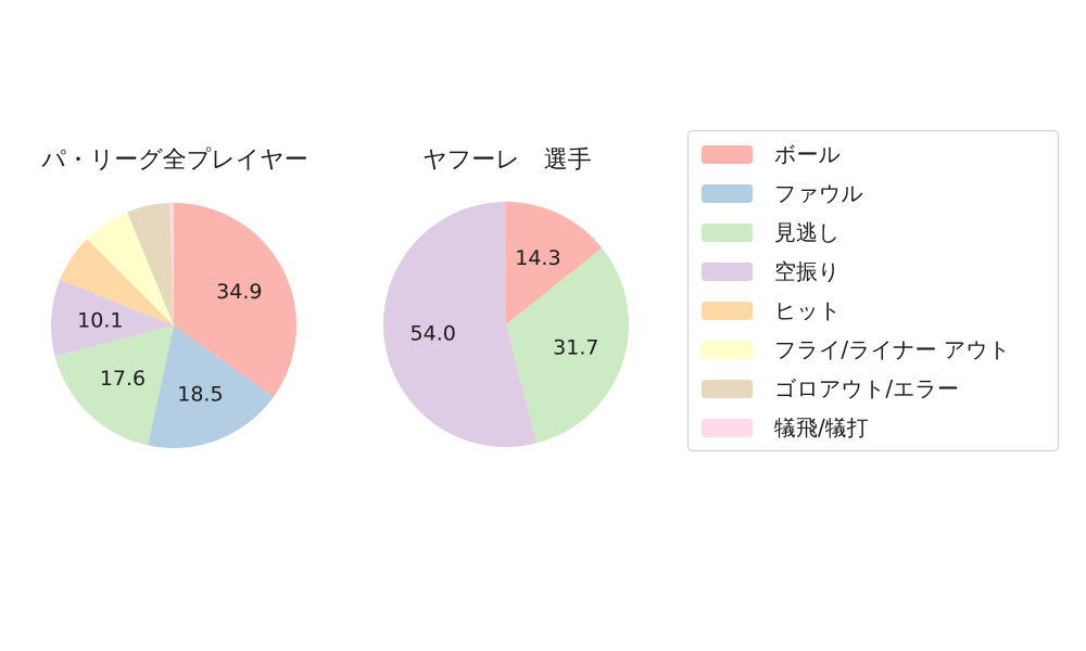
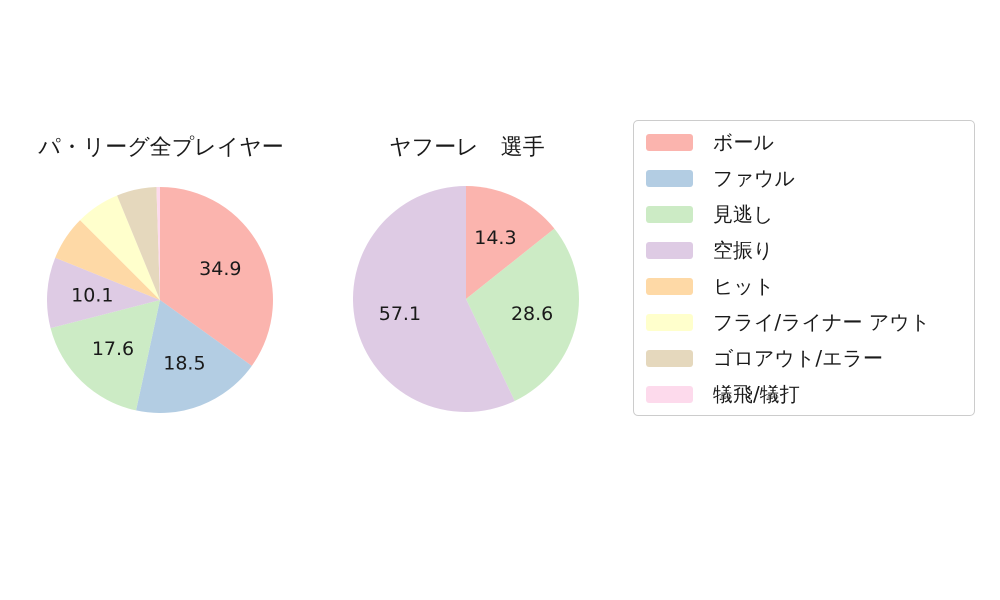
ヤフーレ 選手/見逃し: 31.7 -> 28.6
ヤフーレ 選手/空振り: 54.0 -> 57.1
